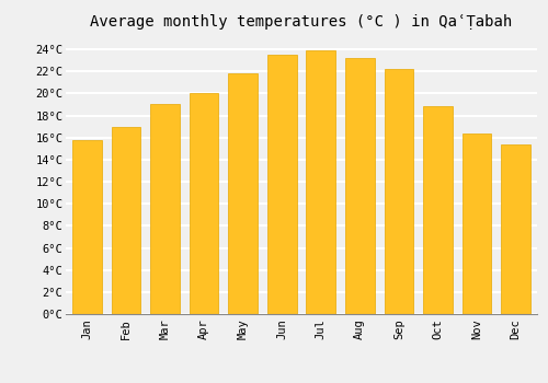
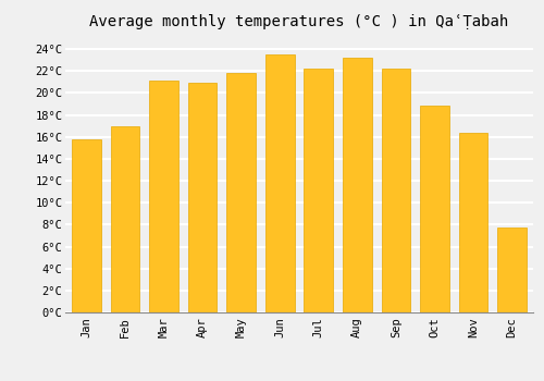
Mar: 19.0°C -> 21.1°C
Apr: 20.0°C -> 20.9°C
Jul: 23.9°C -> 22.2°C
Dec: 15.4°C -> 7.7°C
